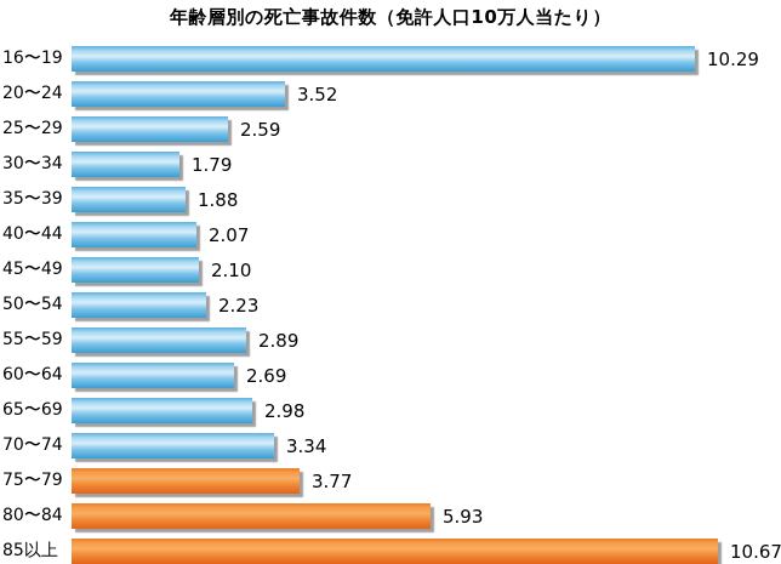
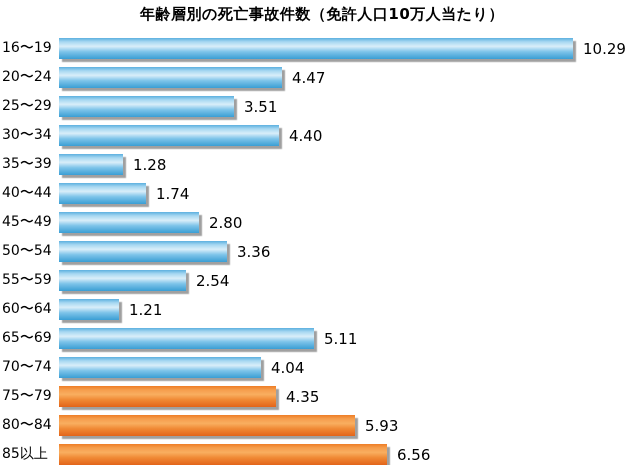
20〜24: 3.52 -> 4.47
25〜29: 2.59 -> 3.51
30〜34: 1.79 -> 4.40
35〜39: 1.88 -> 1.28
40〜44: 2.07 -> 1.74
45〜49: 2.10 -> 2.80
50〜54: 2.23 -> 3.36
55〜59: 2.89 -> 2.54
60〜64: 2.69 -> 1.21
65〜69: 2.98 -> 5.11
70〜74: 3.34 -> 4.04
75〜79: 3.77 -> 4.35
85以上: 10.67 -> 6.56
